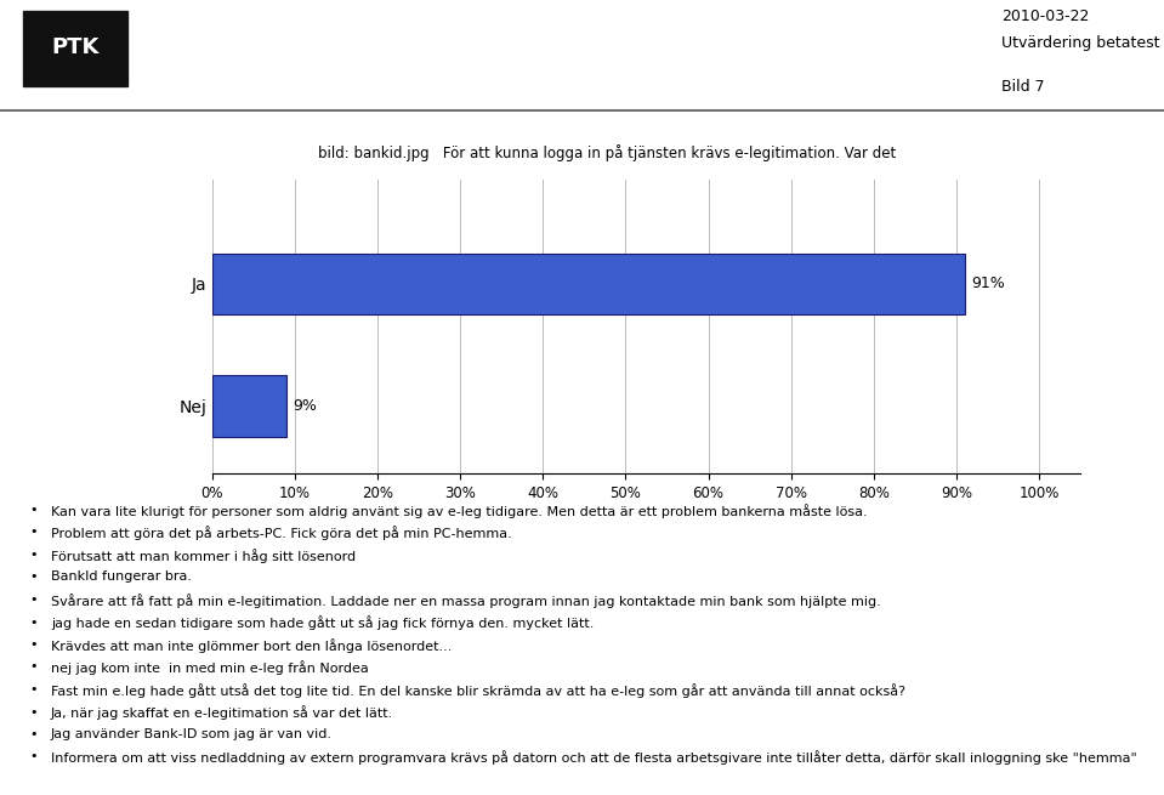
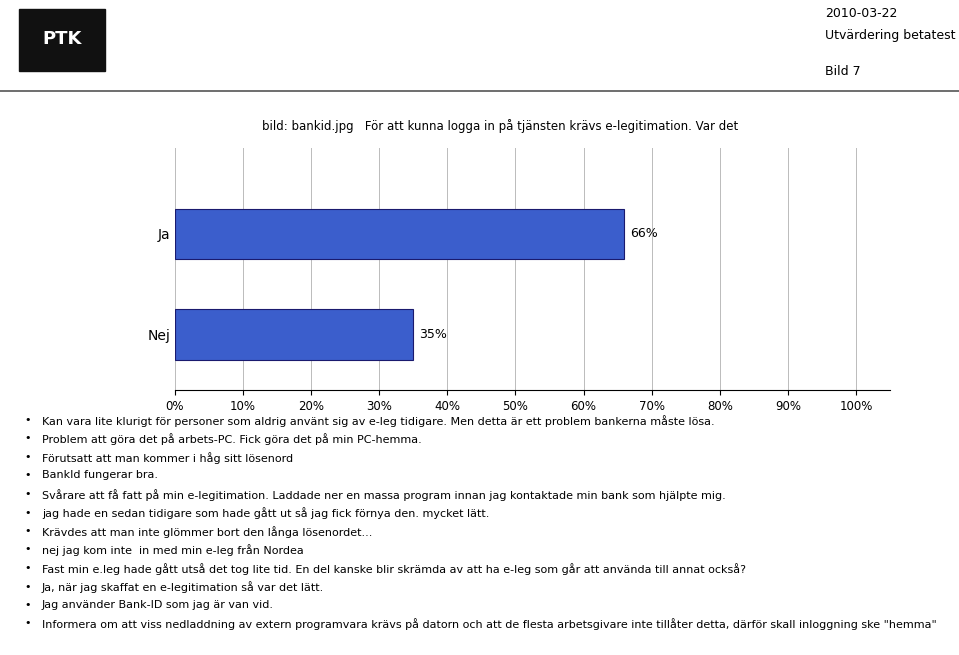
Ja: 91% -> 66%
Nej: 9% -> 35%
